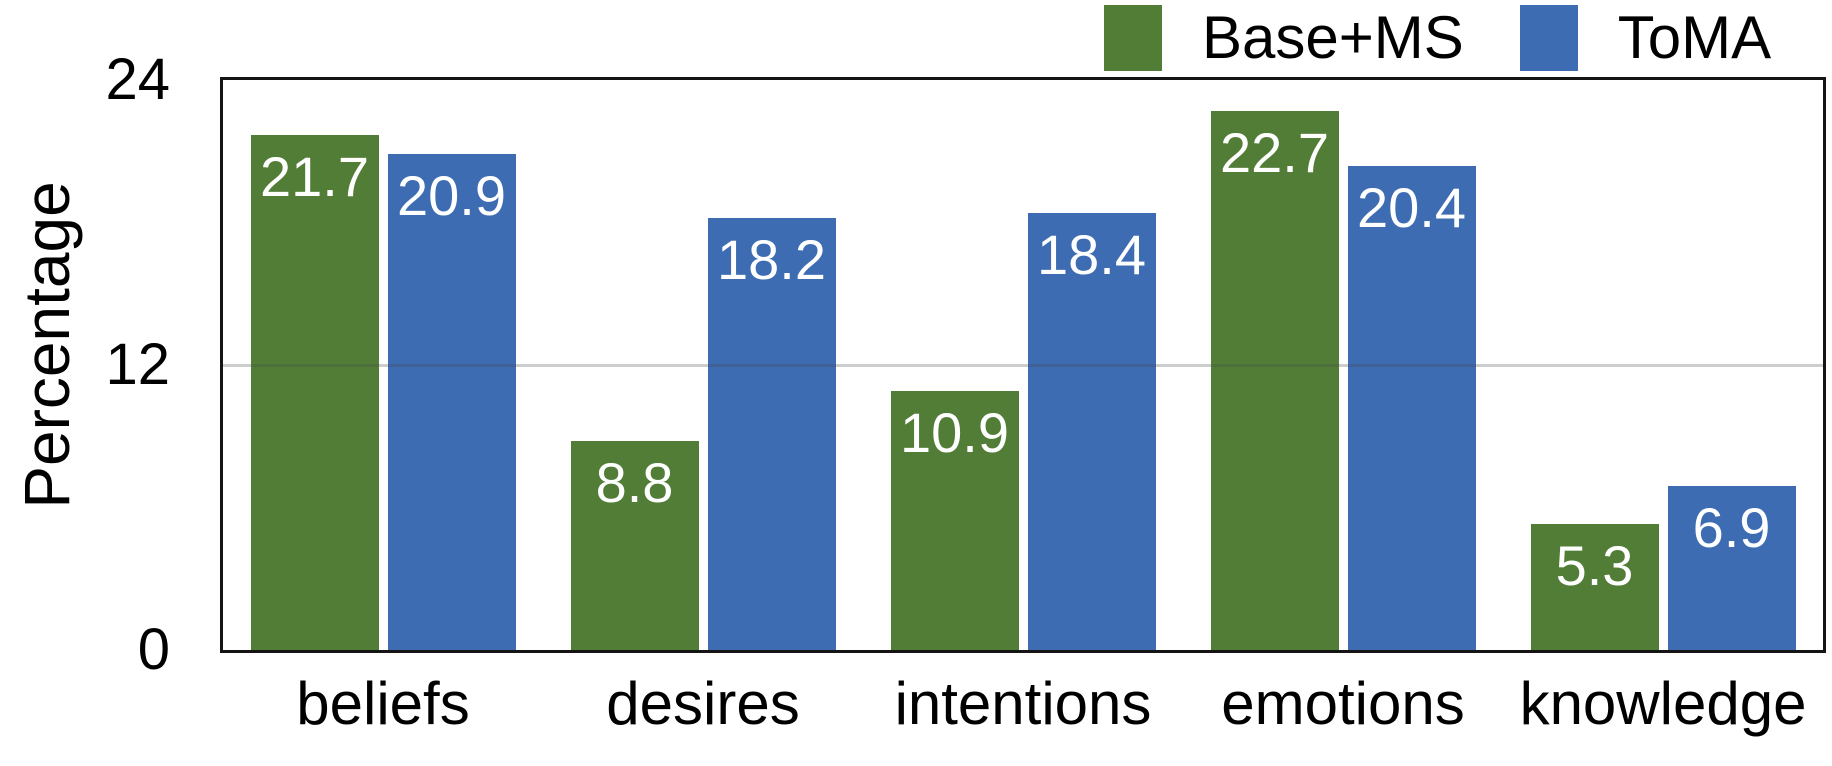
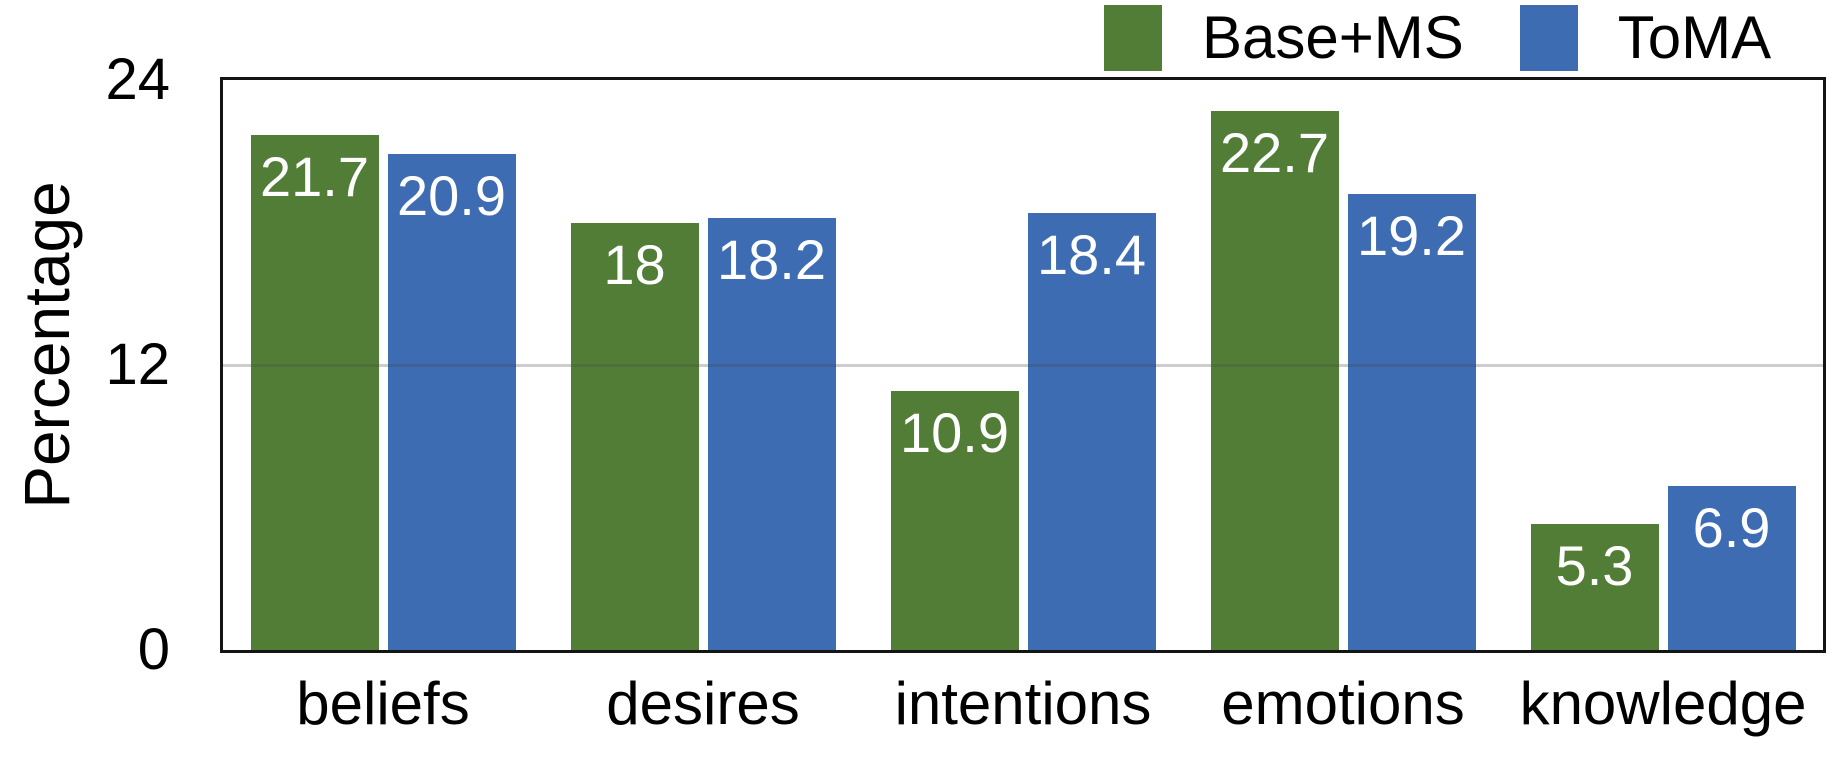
Base+MS/desires: 8.8 -> 18
ToMA/emotions: 20.4 -> 19.2
